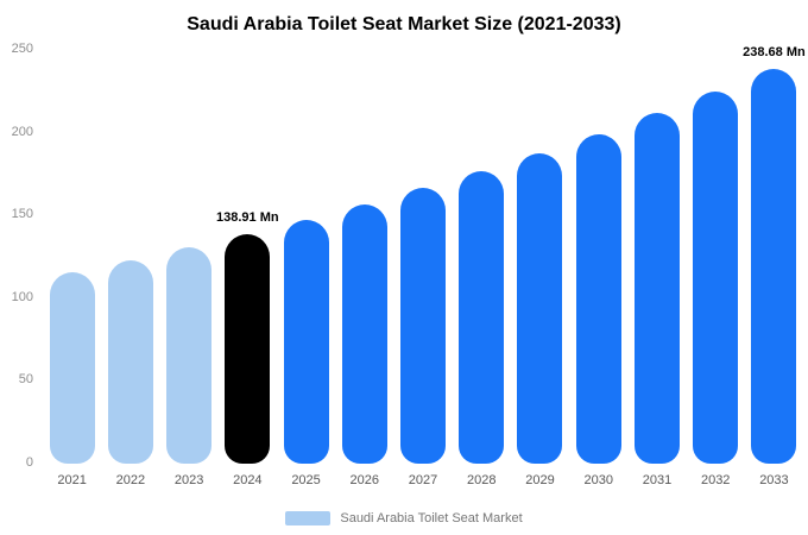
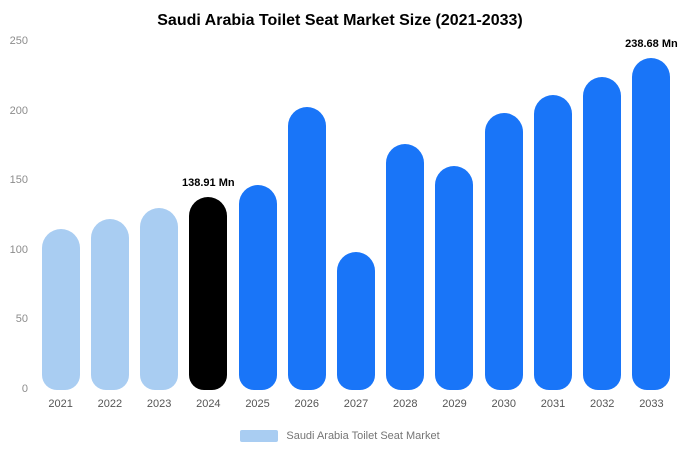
2026: 157 -> 203
2027: 166 -> 99
2029: 188 -> 161
